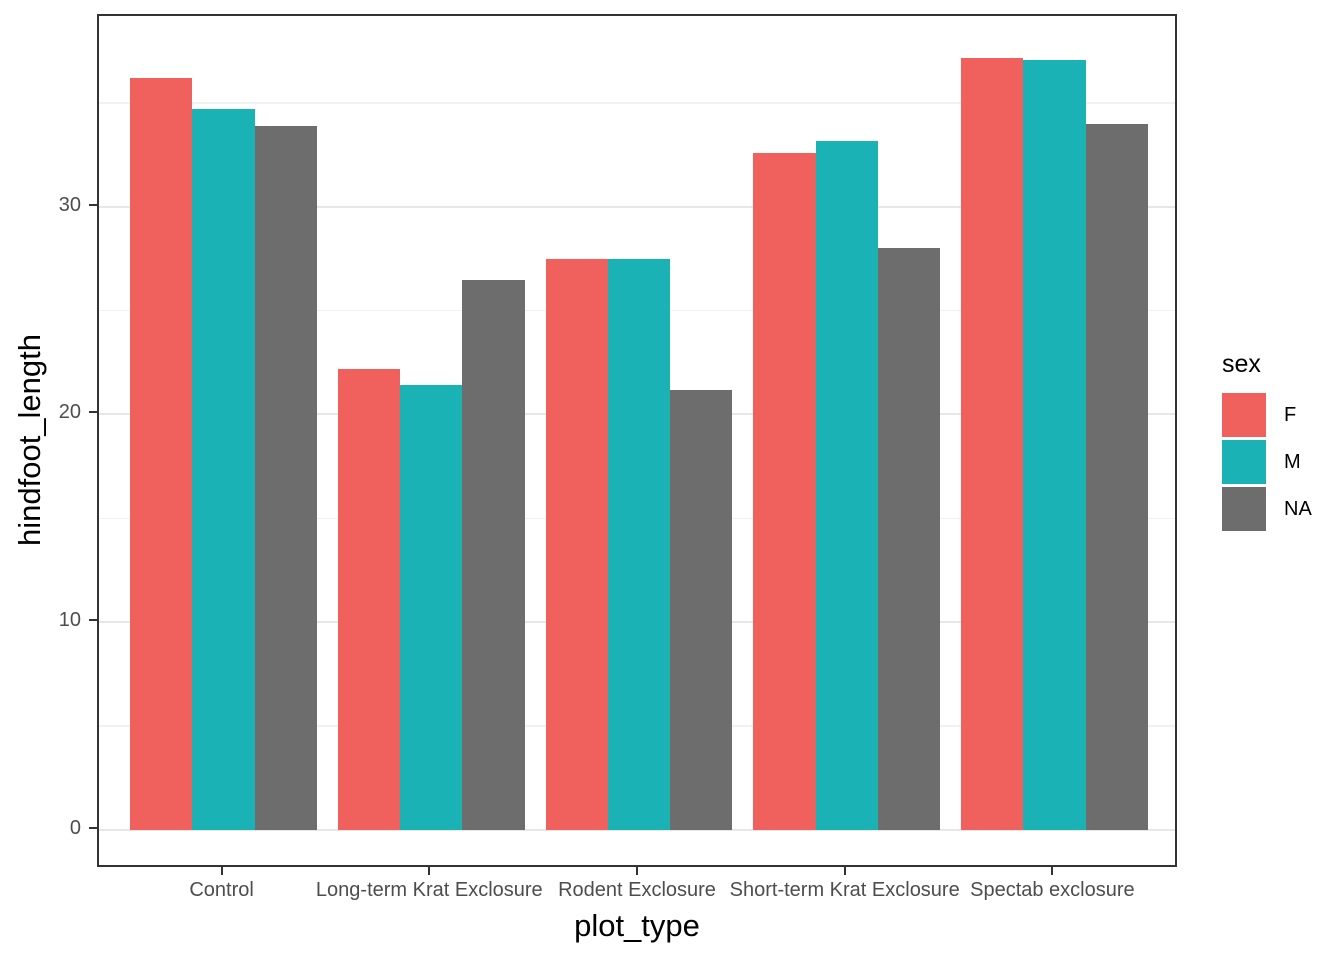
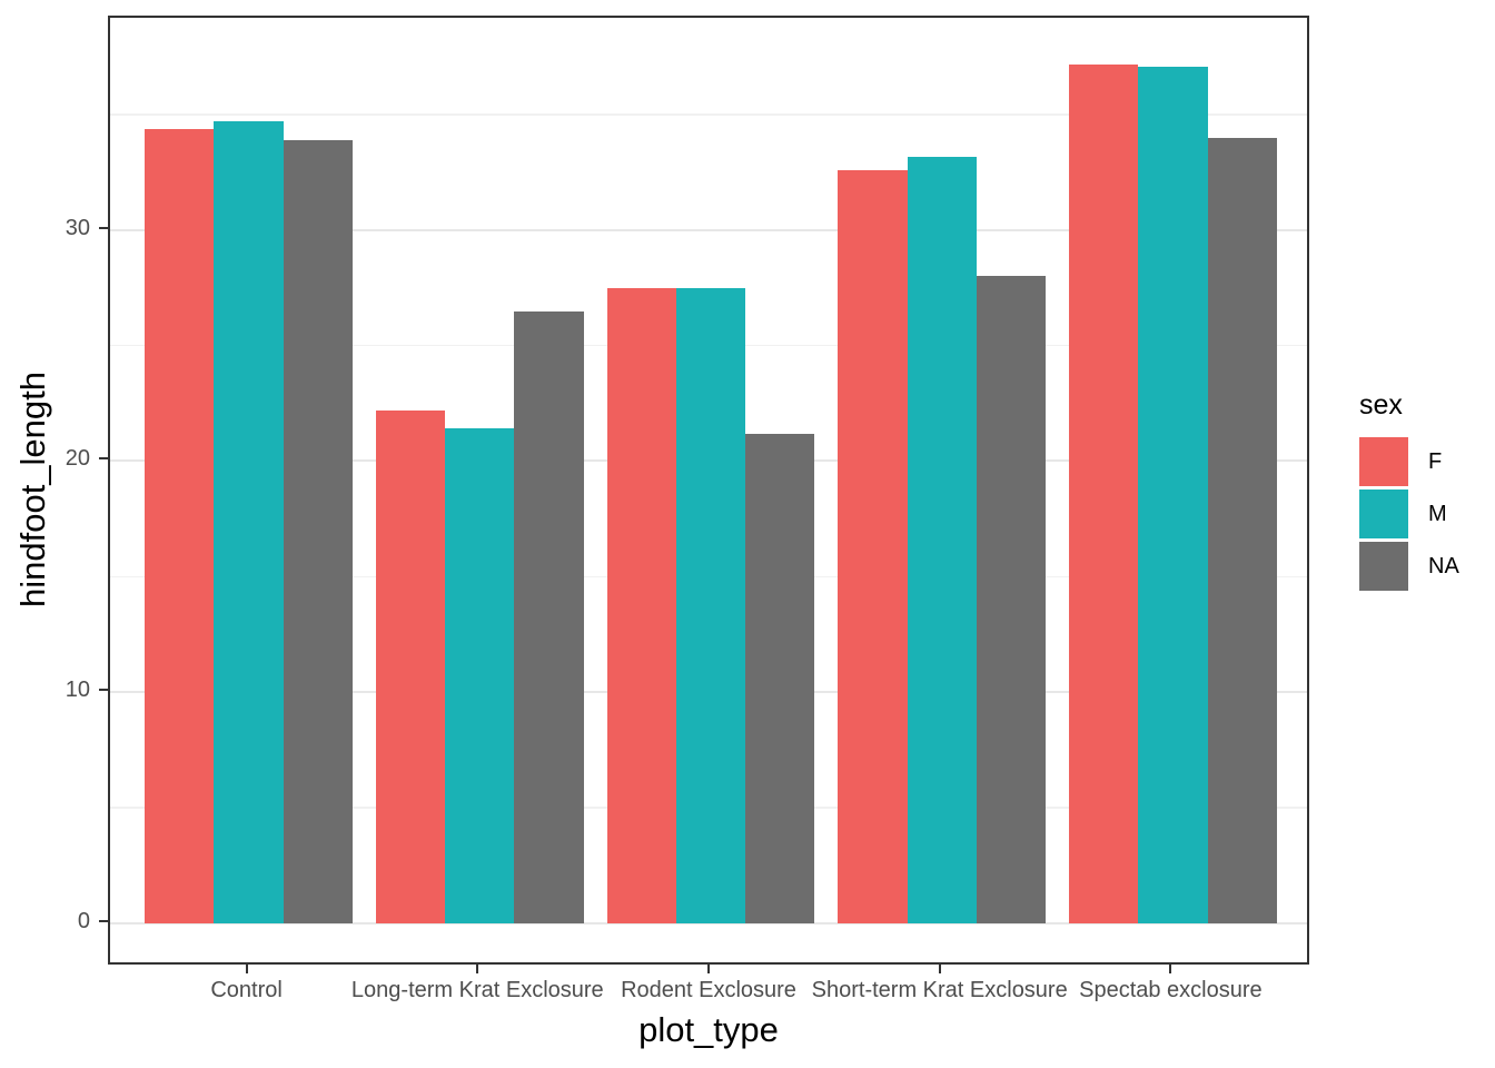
F/Control: 36.2 -> 34.4
